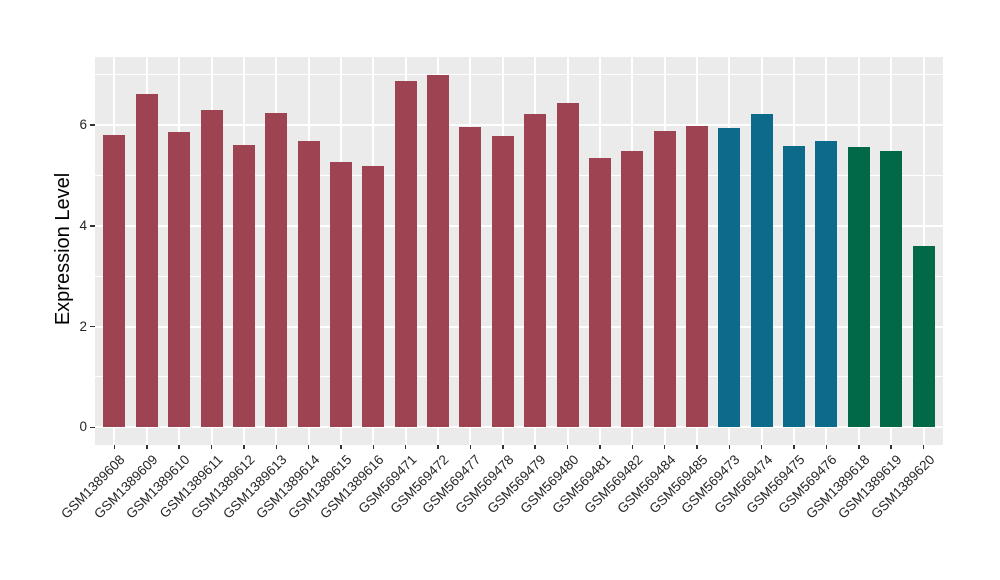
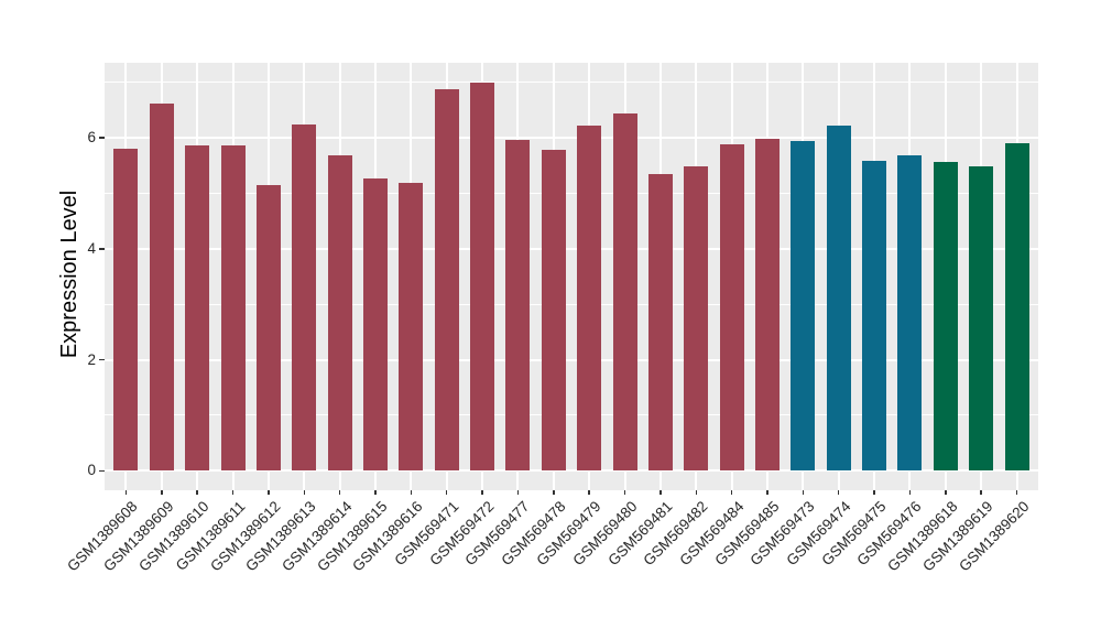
GSM1389611: 6.3 -> 5.9
GSM1389612: 5.6 -> 5.1
GSM1389620: 3.6 -> 5.9
